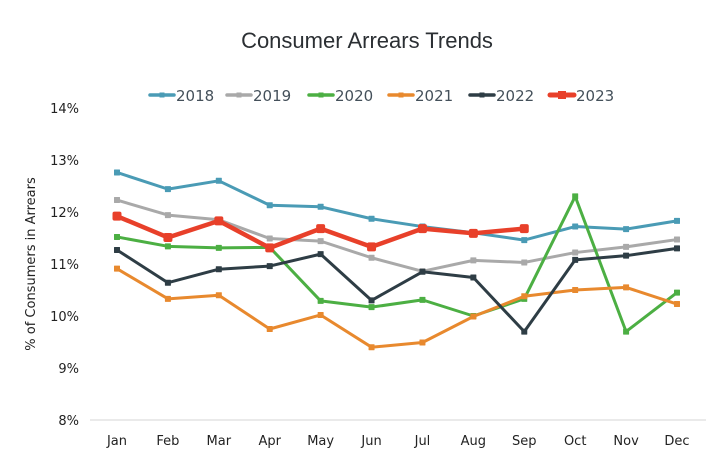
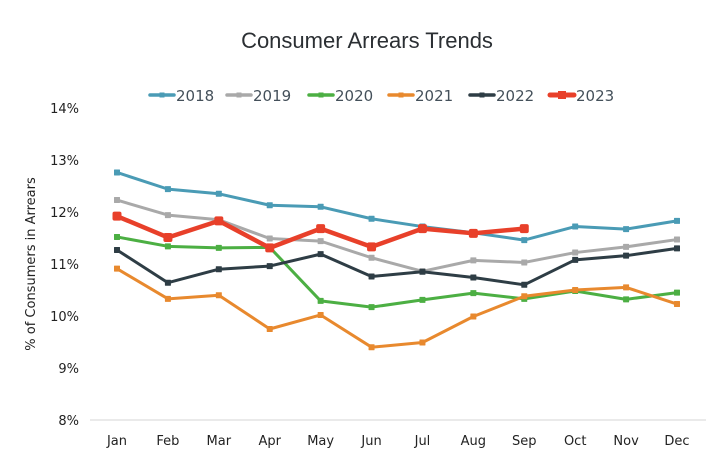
2018/Mar: 12.6% -> 12.3%
2022/Jun: 10.3% -> 10.8%
2020/Aug: 10.0% -> 10.4%
2022/Sep: 9.7% -> 10.6%
2020/Oct: 12.3% -> 10.5%
2020/Nov: 9.7% -> 10.3%
